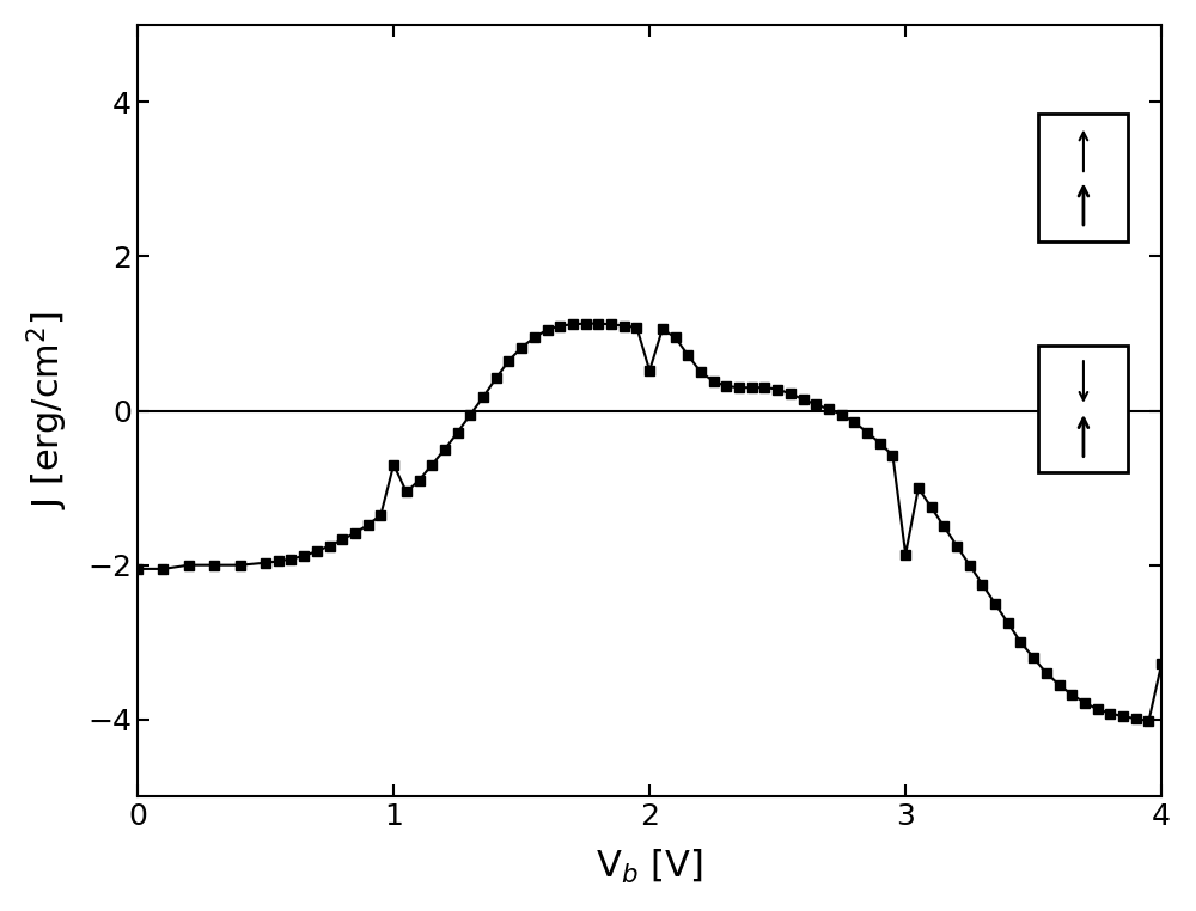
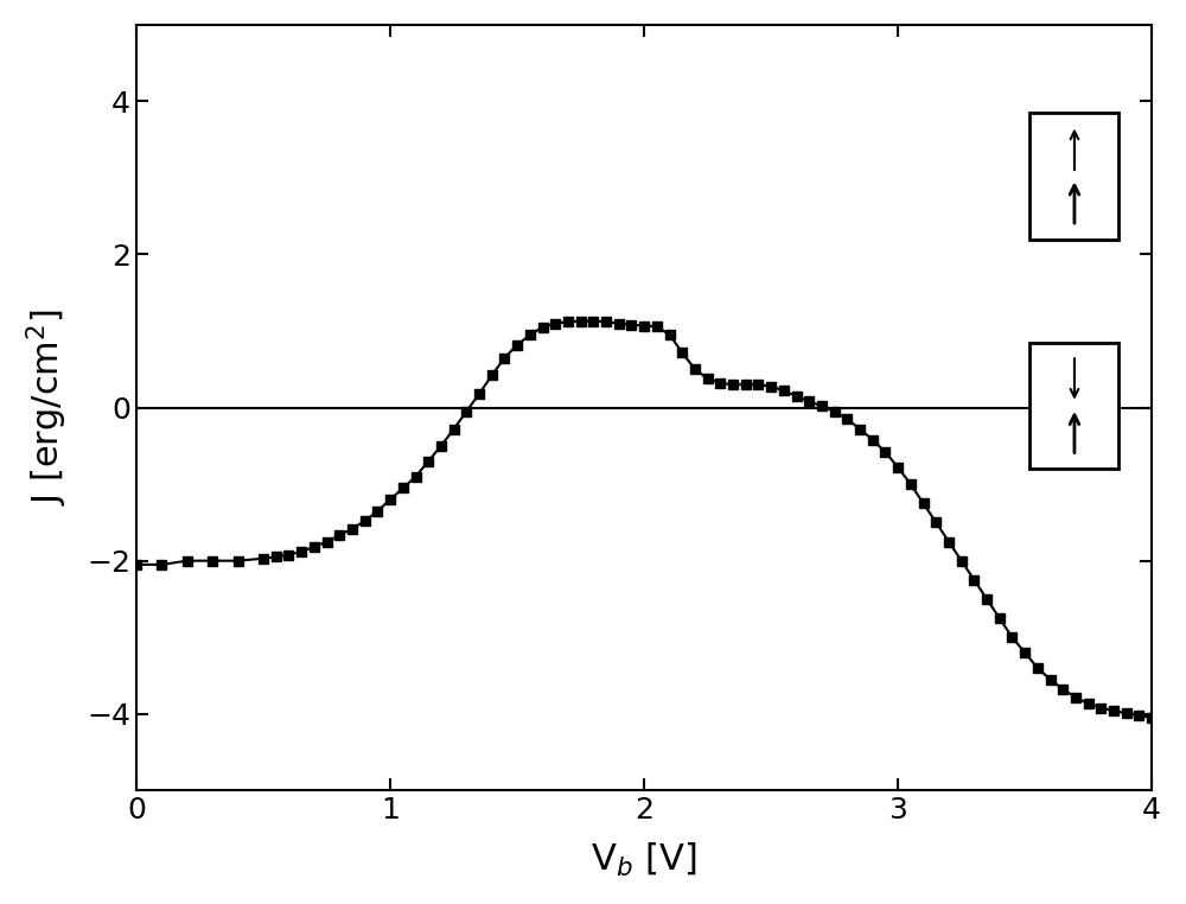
1: -0.70 -> -1.20
2: 0.52 -> 1.07
3: -1.86 -> -0.78
4: -3.28 -> -4.05
